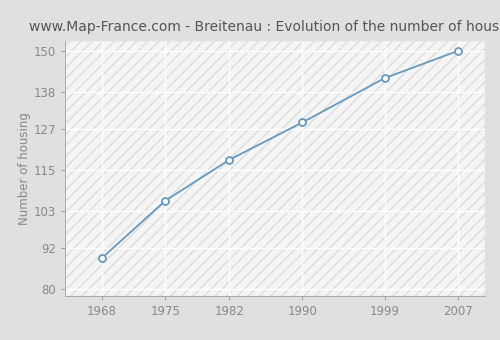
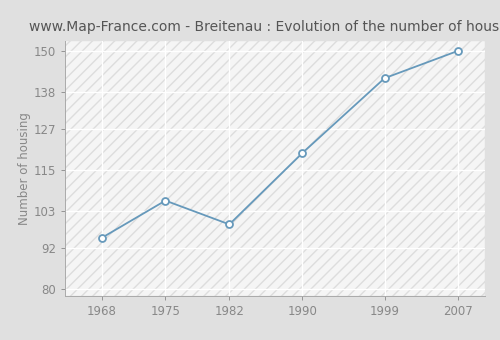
1968: 89 -> 95
1982: 118 -> 99
1990: 129 -> 120
